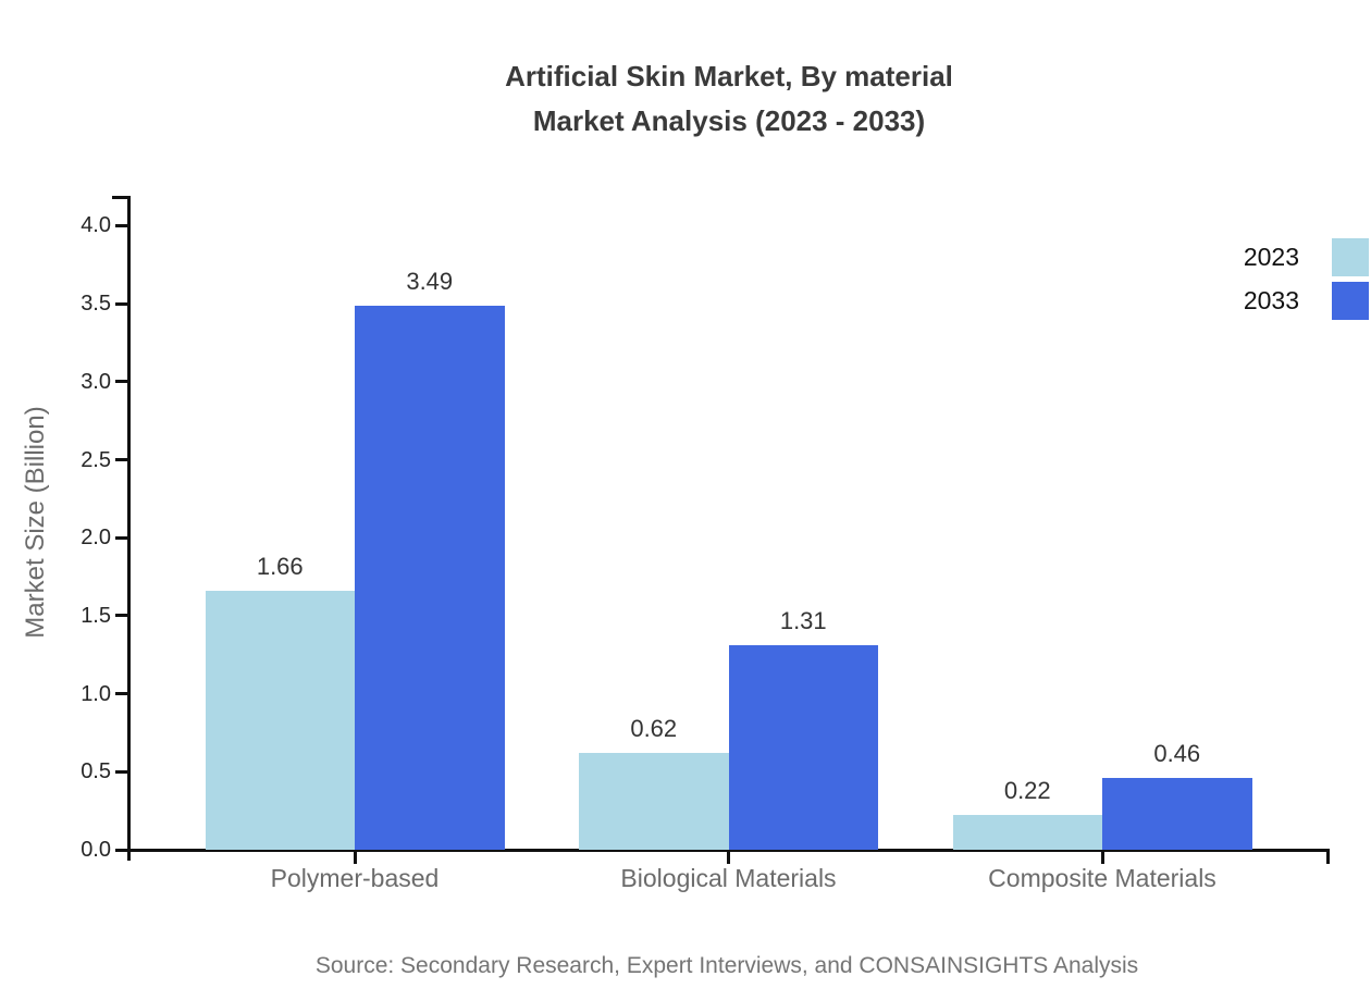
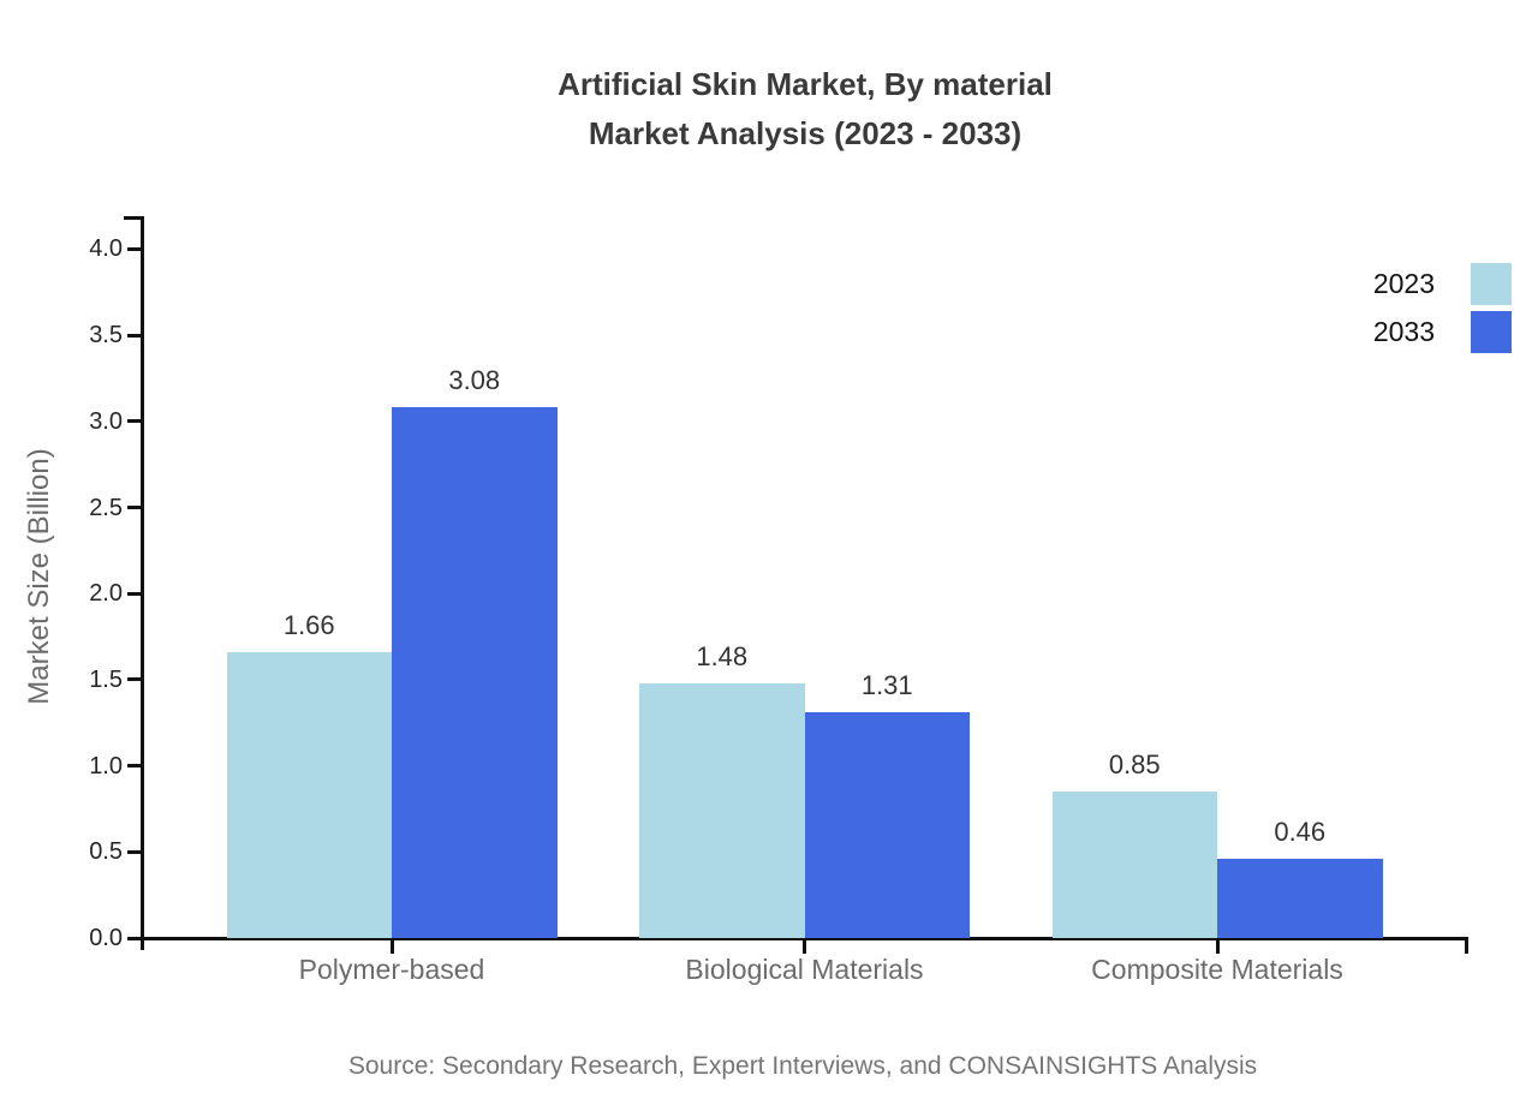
2033/Polymer-based: 3.49 -> 3.08
2023/Biological Materials: 0.62 -> 1.48
2023/Composite Materials: 0.22 -> 0.85
